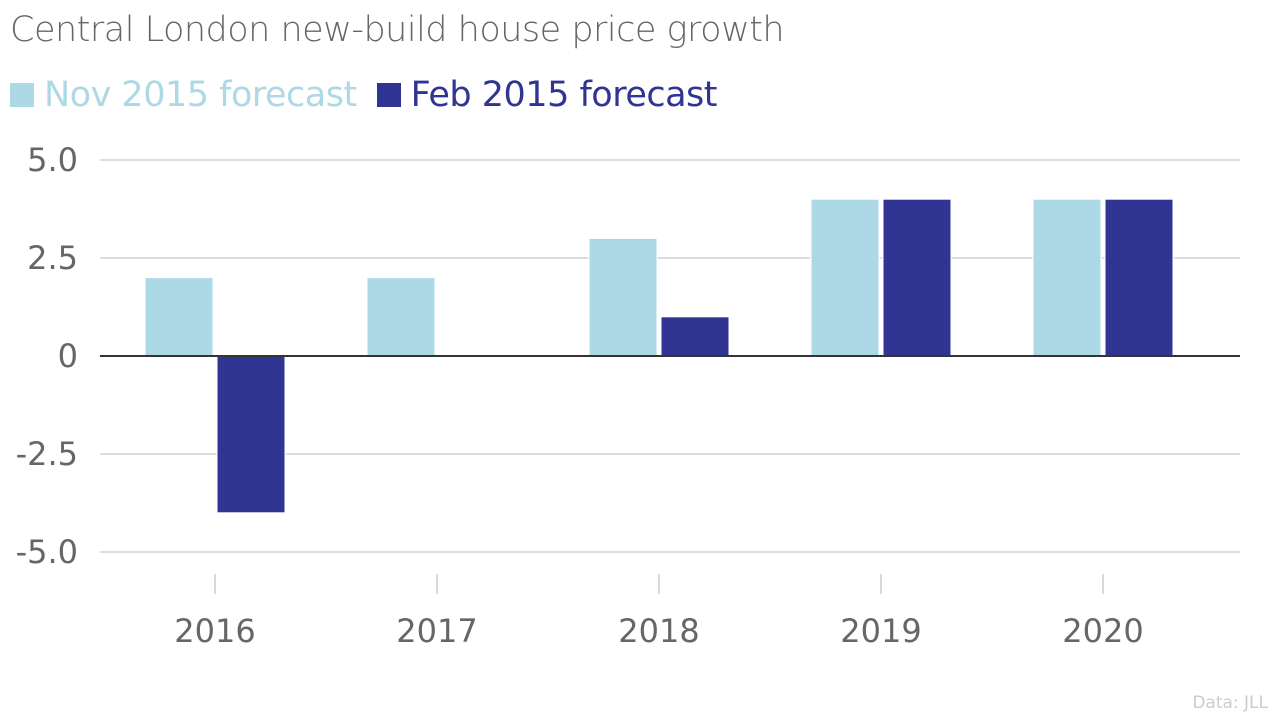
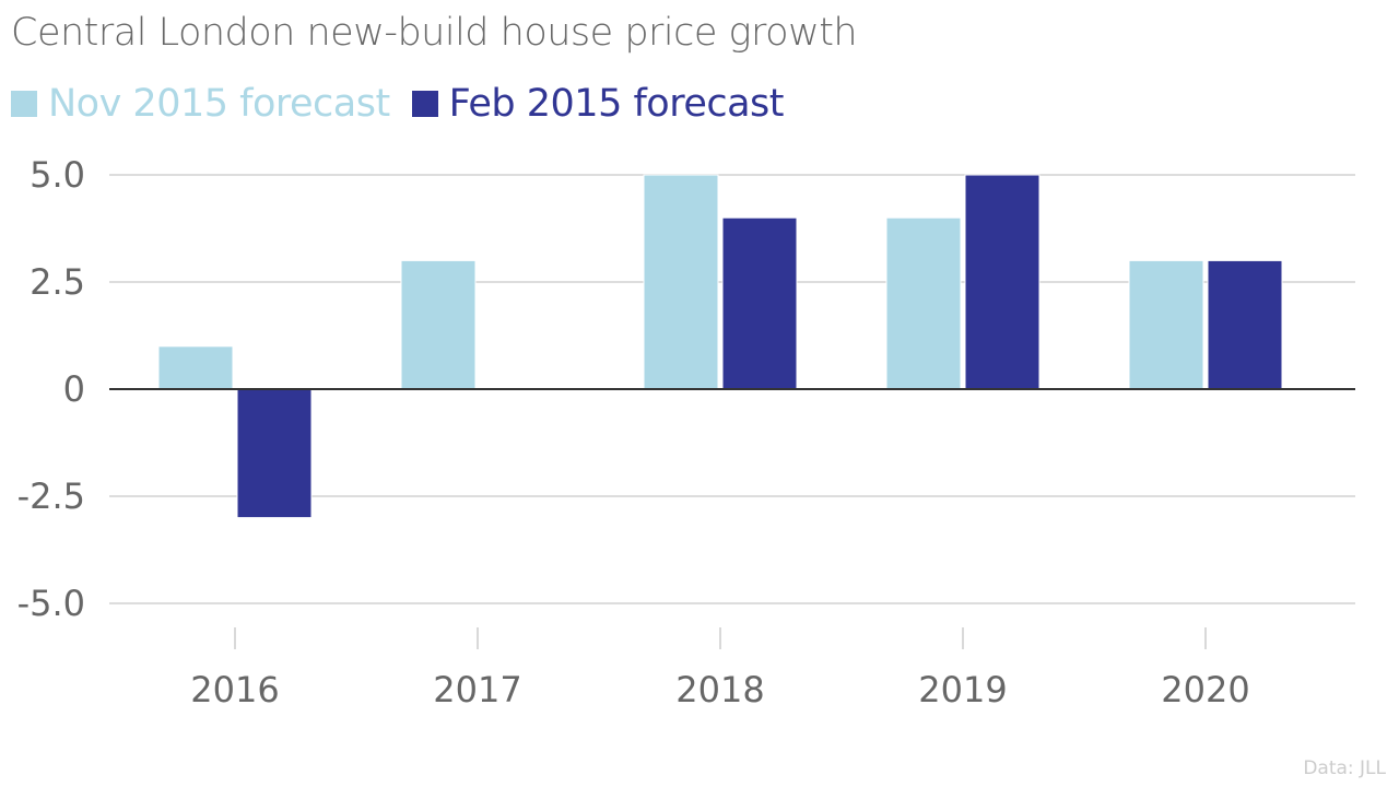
Nov 2015 forecast/2016: 2 -> 1
Feb 2015 forecast/2016: -4 -> -3
Nov 2015 forecast/2017: 2 -> 3
Nov 2015 forecast/2018: 3 -> 5
Feb 2015 forecast/2018: 1 -> 4
Feb 2015 forecast/2019: 4 -> 5
Nov 2015 forecast/2020: 4 -> 3
Feb 2015 forecast/2020: 4 -> 3
